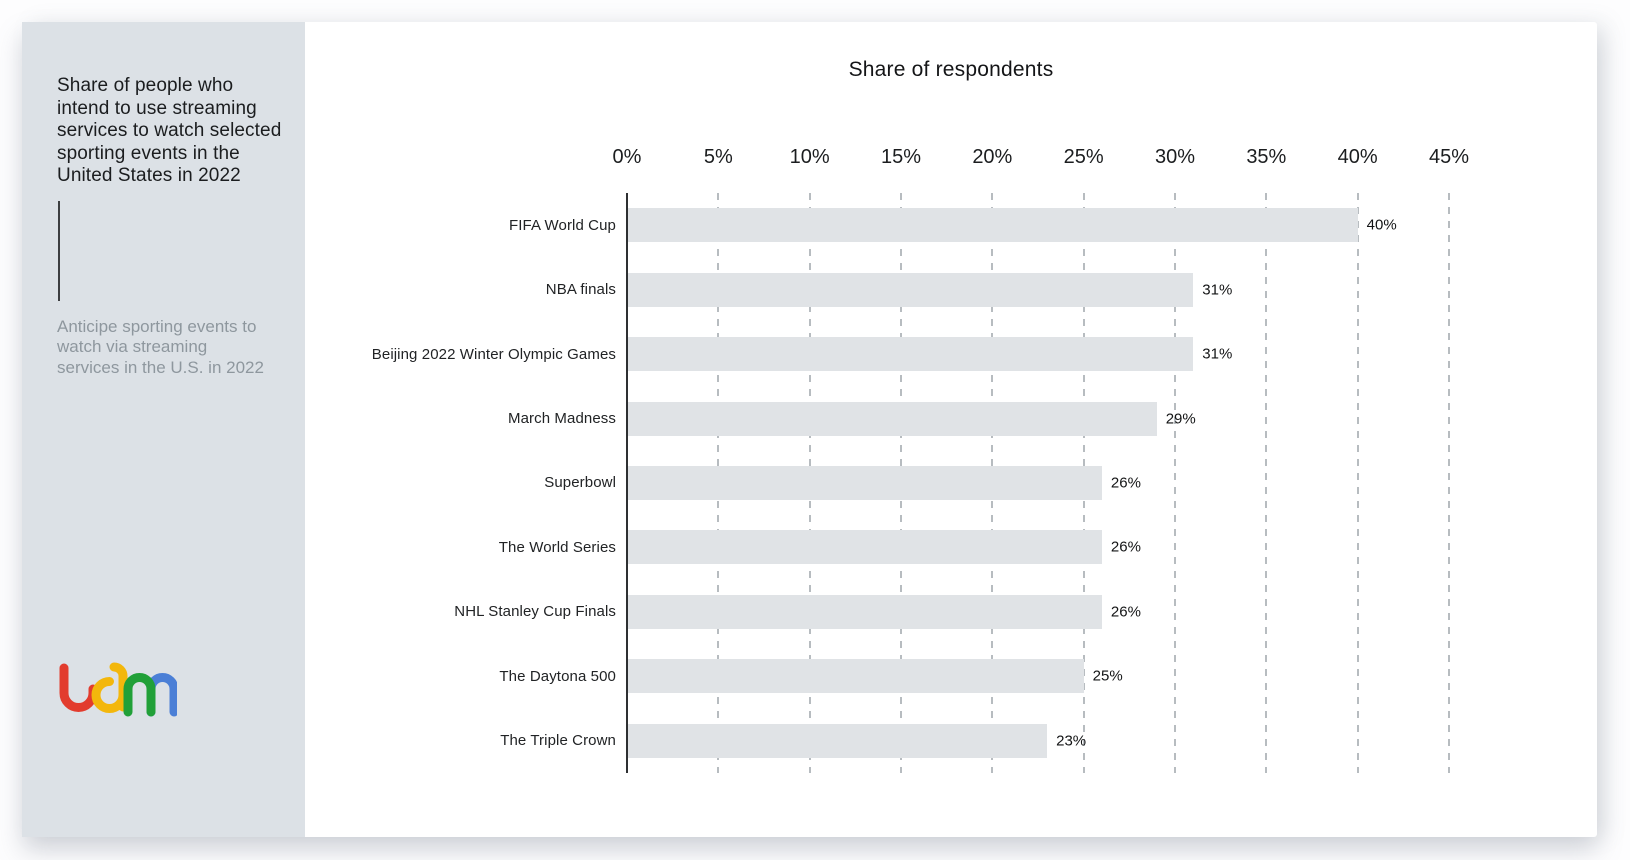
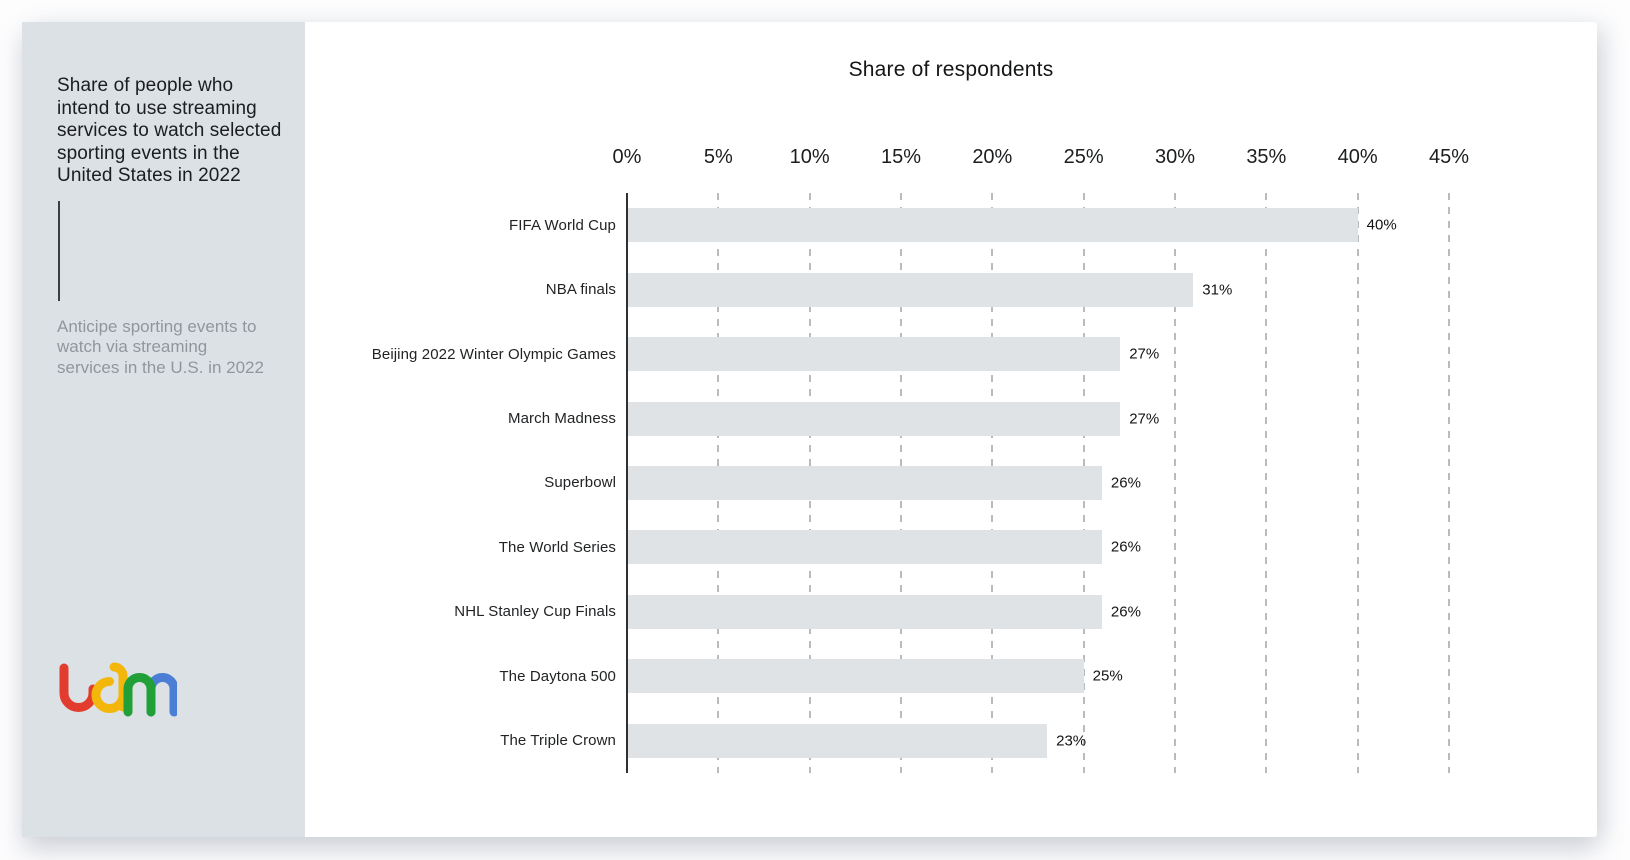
Beijing 2022 Winter Olympic Games: 31% -> 27%
March Madness: 29% -> 27%
